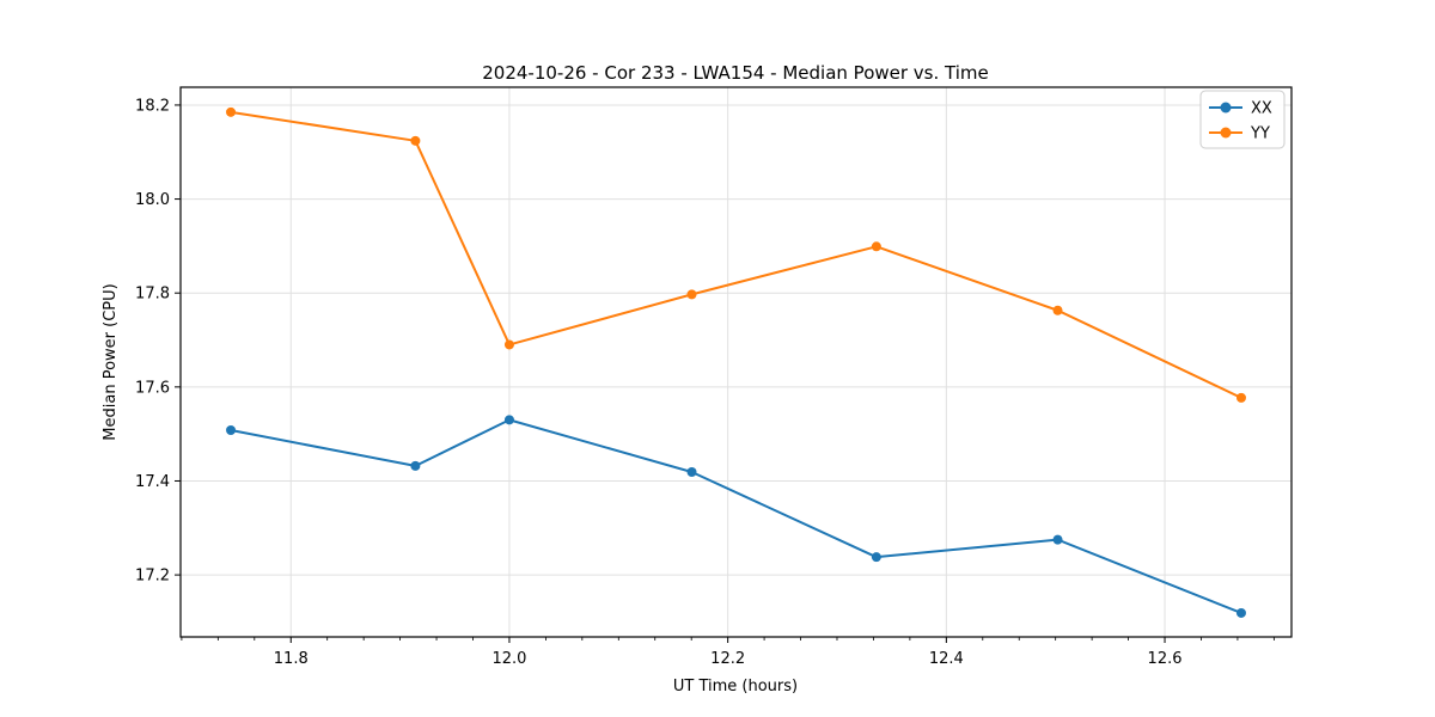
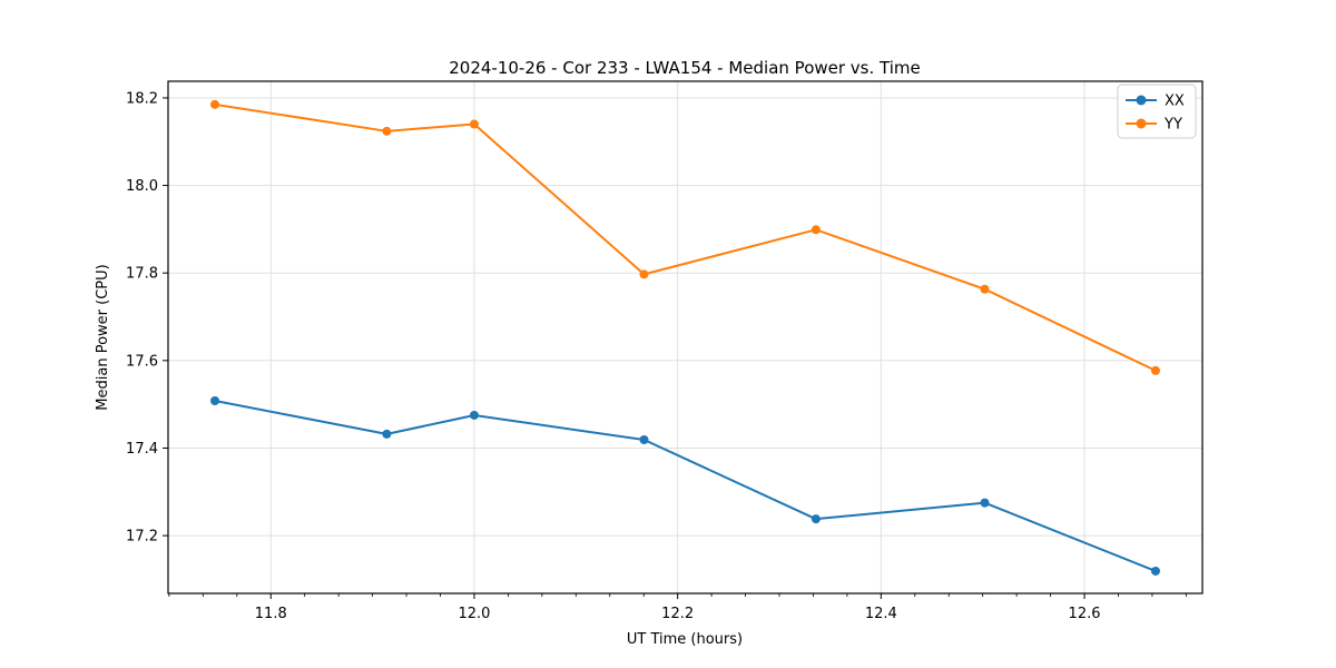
XX/12.0: 17.53 -> 17.48
YY/12.0: 17.69 -> 18.14
